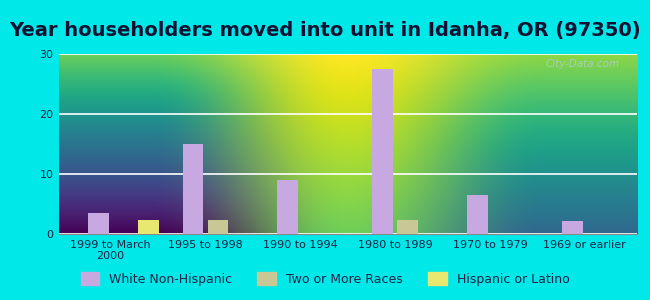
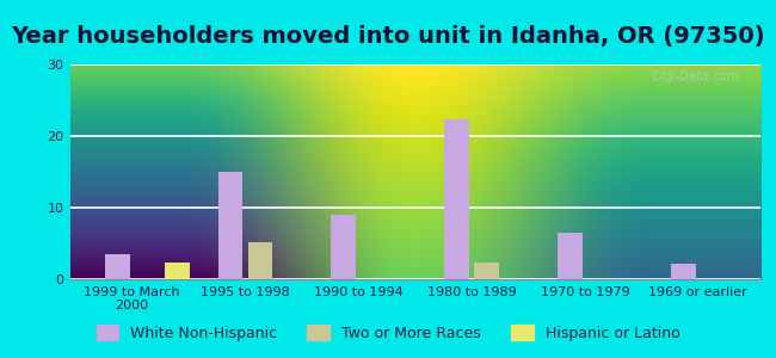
Two or More Races/1995 to 1998: 2.3 -> 5.2
White Non-Hispanic/1980 to 1989: 27.5 -> 22.4
